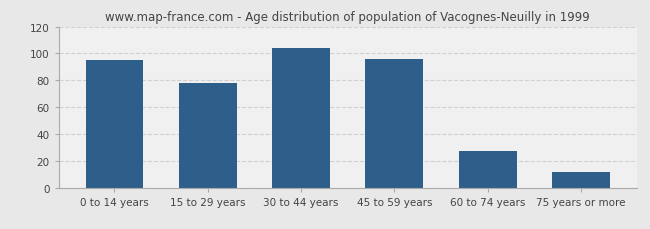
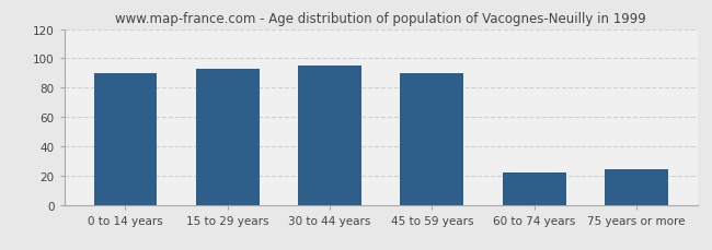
0 to 14 years: 95 -> 90
15 to 29 years: 78 -> 93
30 to 44 years: 104 -> 95
45 to 59 years: 96 -> 90
60 to 74 years: 27 -> 22
75 years or more: 12 -> 24
